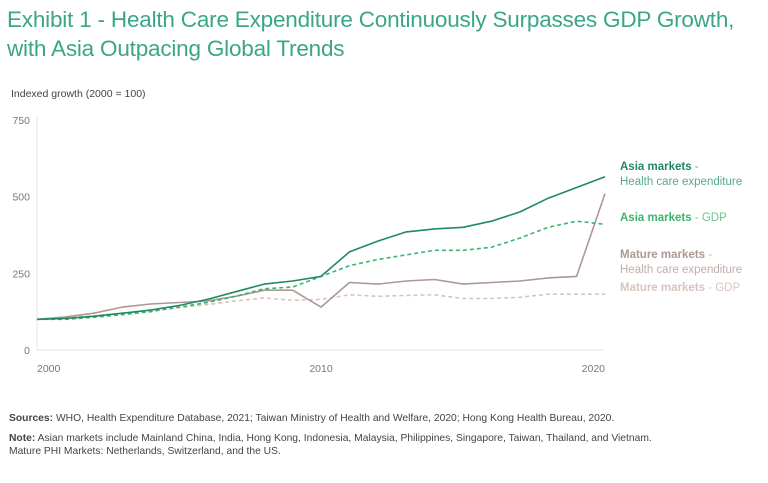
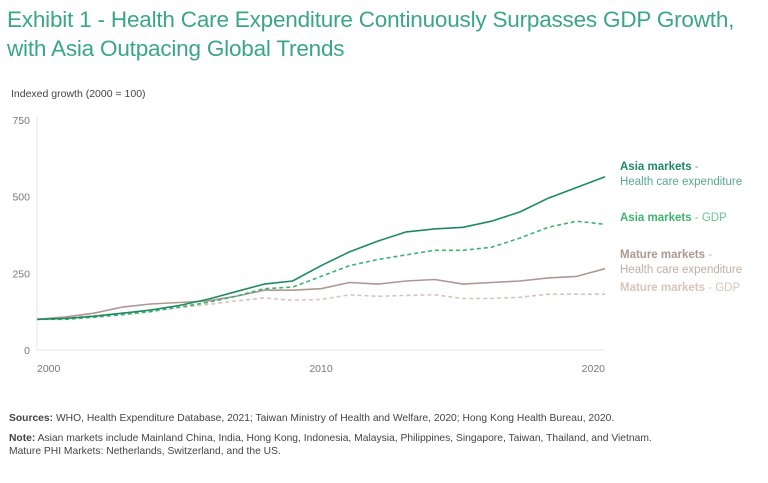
Asia markets - Health care expenditure/2010: 240 -> 280
Mature markets - Health care expenditure/2010: 140 -> 200
Mature markets - Health care expenditure/2020: 510 -> 260
